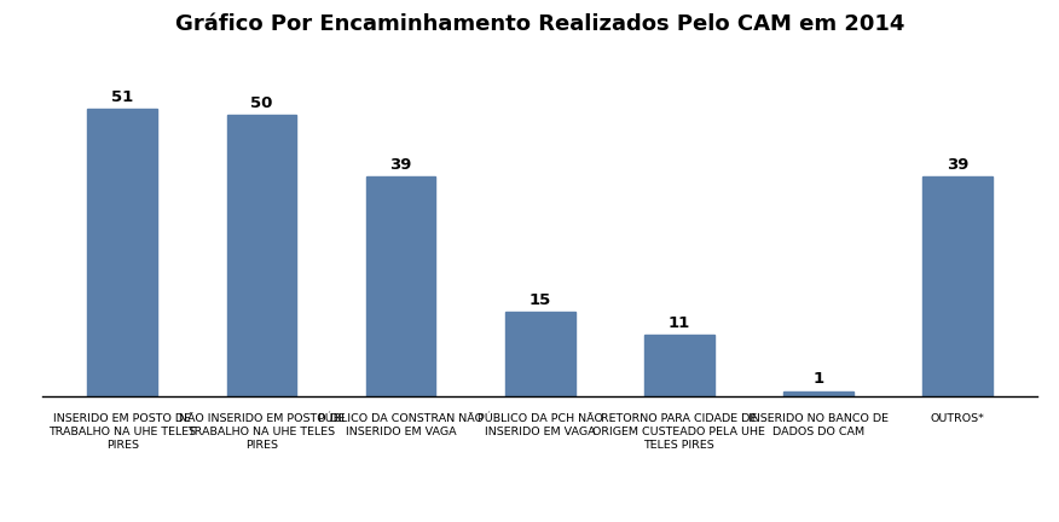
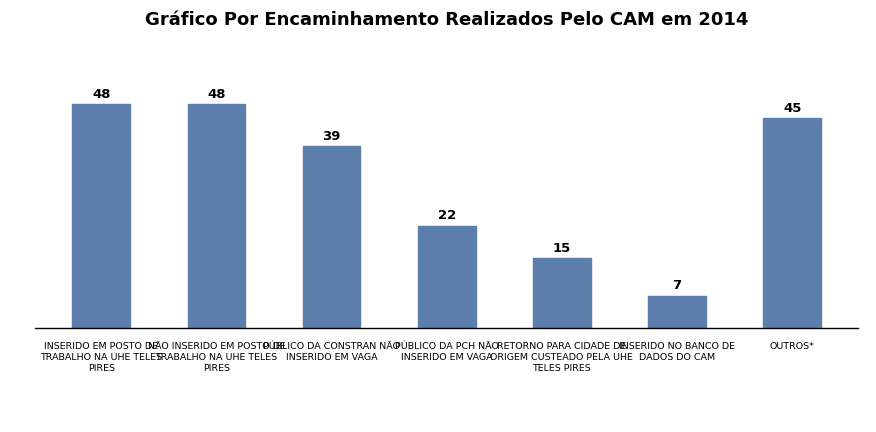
INSERIDO EM POSTO DE TRABALHO NA UHE TELES PIRES: 51 -> 48
NÃO INSERIDO EM POSTO DE TRABALHO NA UHE TELES PIRES: 50 -> 48
PÚBLICO DA PCH NÃO INSERIDO EM VAGA: 15 -> 22
RETORNO PARA CIDADE DE ORIGEM CUSTEADO PELA UHE TELES PIRES: 11 -> 15
INSERIDO NO BANCO DE DADOS DO CAM: 1 -> 7
OUTROS*: 39 -> 45
